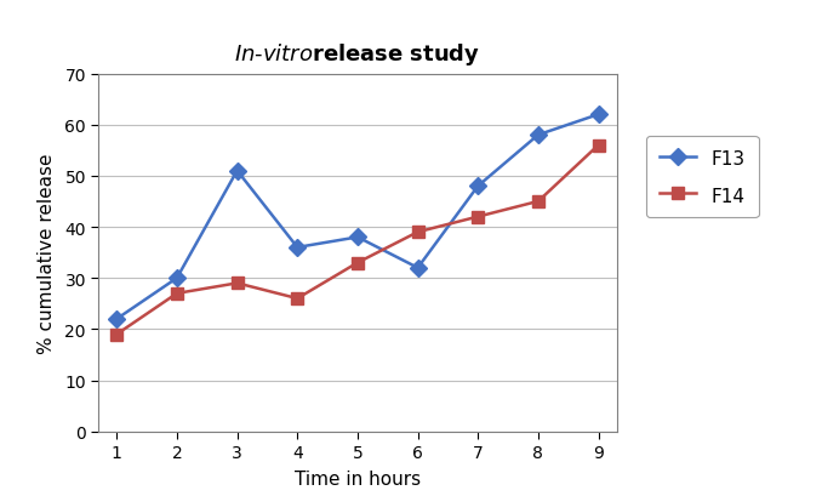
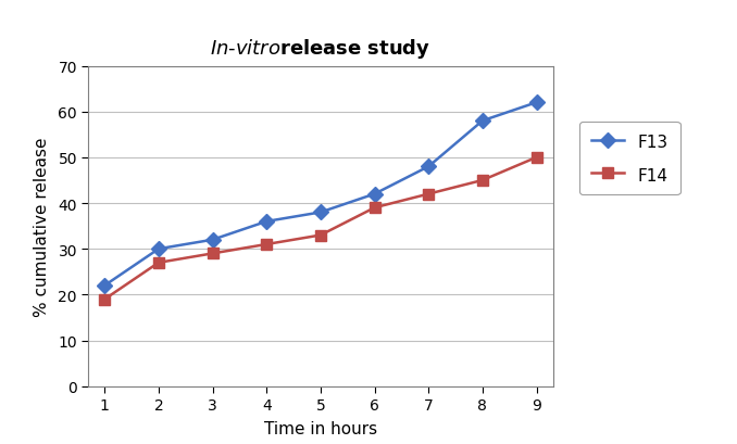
F13/3: 51 -> 32
F14/4: 26 -> 31
F13/6: 32 -> 42
F14/9: 56 -> 50
